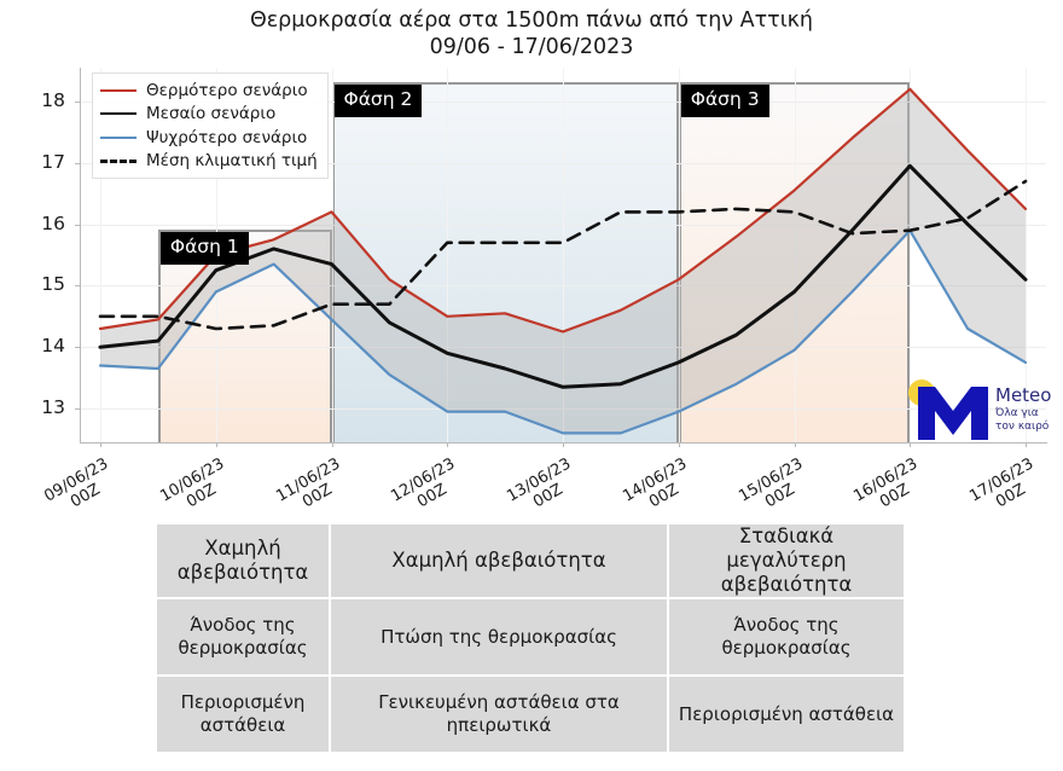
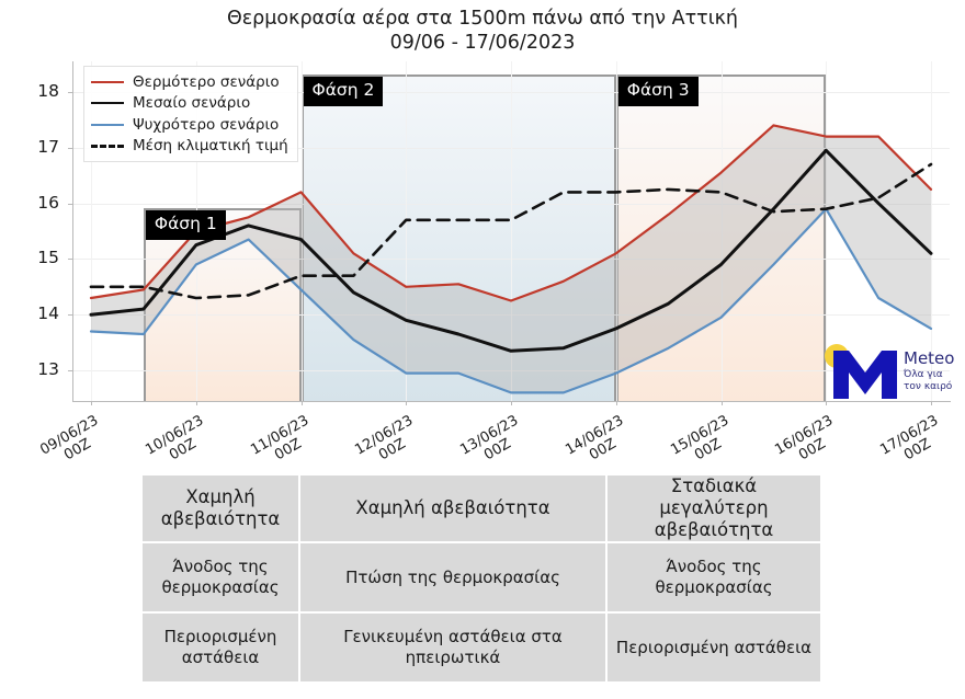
Θερμότερο σενάριο/16/06/23 00Z: 18.2 -> 17.2
